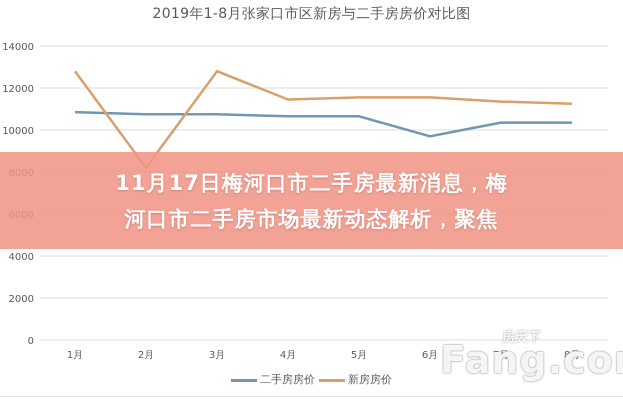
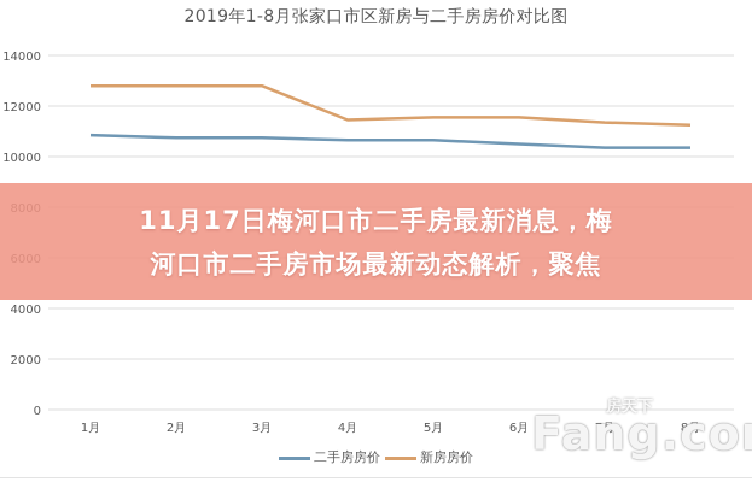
新房房价/2月: 8200 -> 12800
二手房房价/6月: 9700 -> 10500
